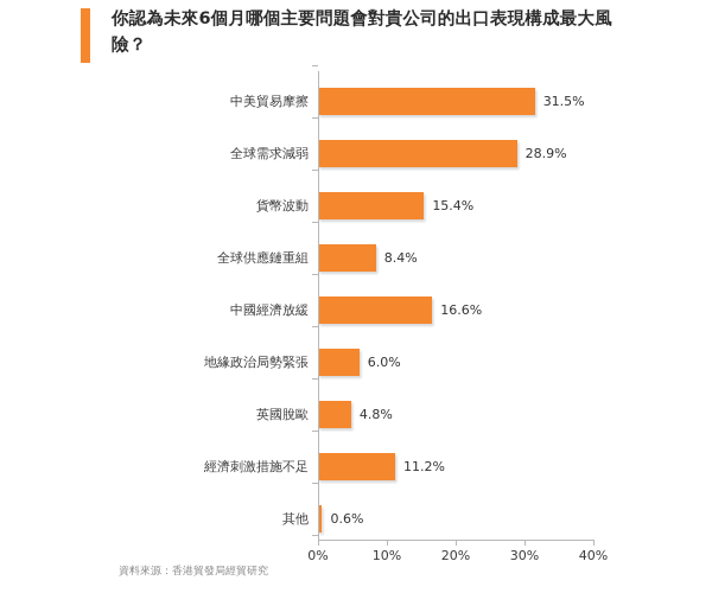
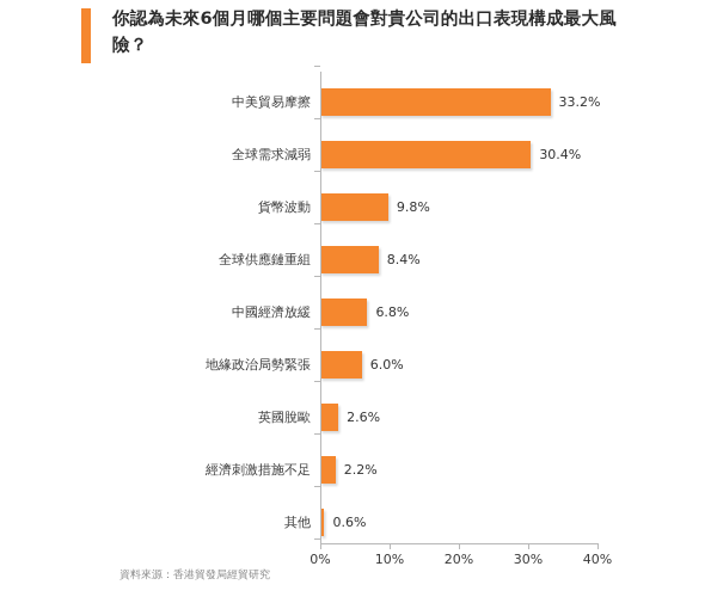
中美貿易摩擦: 31.5% -> 33.2%
全球需求減弱: 28.9% -> 30.4%
貨幣波動: 15.4% -> 9.8%
中國經濟放緩: 16.6% -> 6.8%
英國脫歐: 4.8% -> 2.6%
經濟刺激措施不足: 11.2% -> 2.2%
